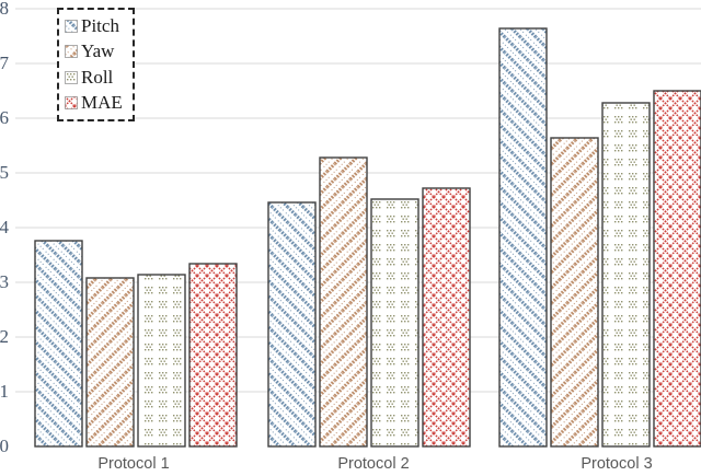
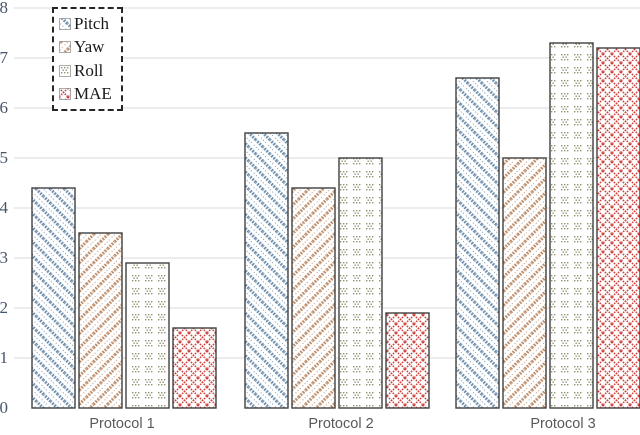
Pitch/Protocol 1: 3.8 -> 4.4
Yaw/Protocol 1: 3.1 -> 3.5
Roll/Protocol 1: 3.1 -> 2.9
MAE/Protocol 1: 3.3 -> 1.6
Pitch/Protocol 2: 4.5 -> 5.5
Yaw/Protocol 2: 5.3 -> 4.4
Roll/Protocol 2: 4.5 -> 5.0
MAE/Protocol 2: 4.7 -> 1.9
Pitch/Protocol 3: 7.6 -> 6.6
Yaw/Protocol 3: 5.6 -> 5.0
Roll/Protocol 3: 6.3 -> 7.3
MAE/Protocol 3: 6.5 -> 7.2
